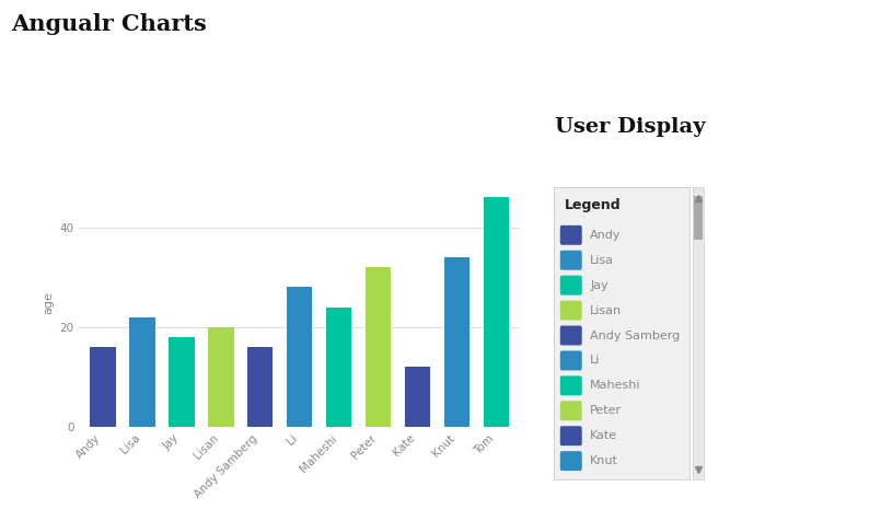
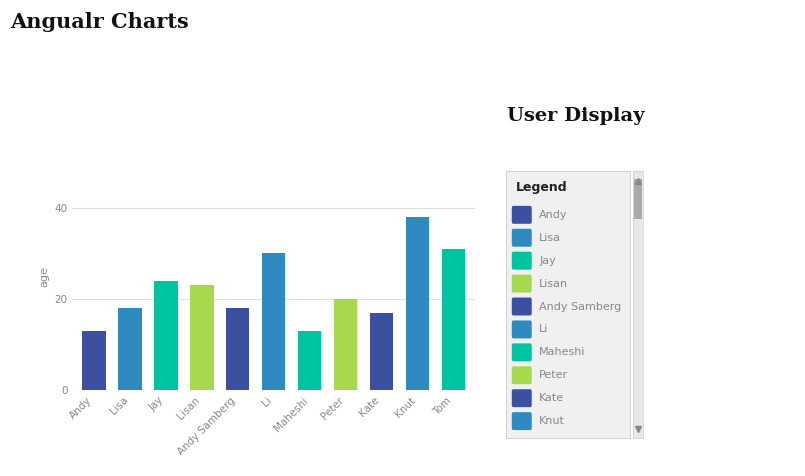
Andy: 16 -> 13
Lisa: 22 -> 18
Jay: 18 -> 24
Lisan: 20 -> 23
Andy Samberg: 16 -> 18
Li: 28 -> 30
Maheshi: 24 -> 13
Peter: 32 -> 20
Kate: 12 -> 17
Knut: 34 -> 38
Tom: 46 -> 31
